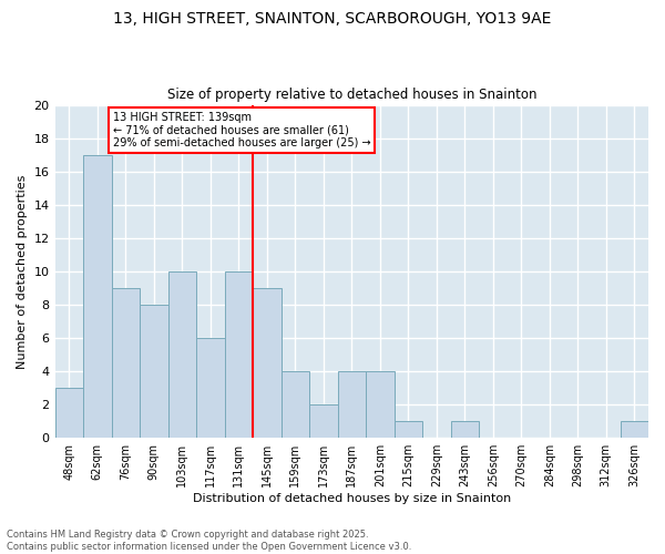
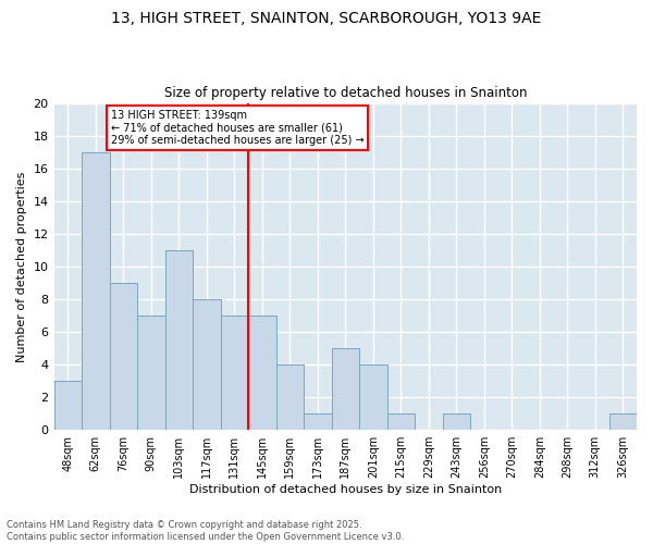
90sqm: 8 -> 7
103sqm: 10 -> 11
117sqm: 6 -> 8
131sqm: 10 -> 7
145sqm: 9 -> 7
173sqm: 2 -> 1
187sqm: 4 -> 5
